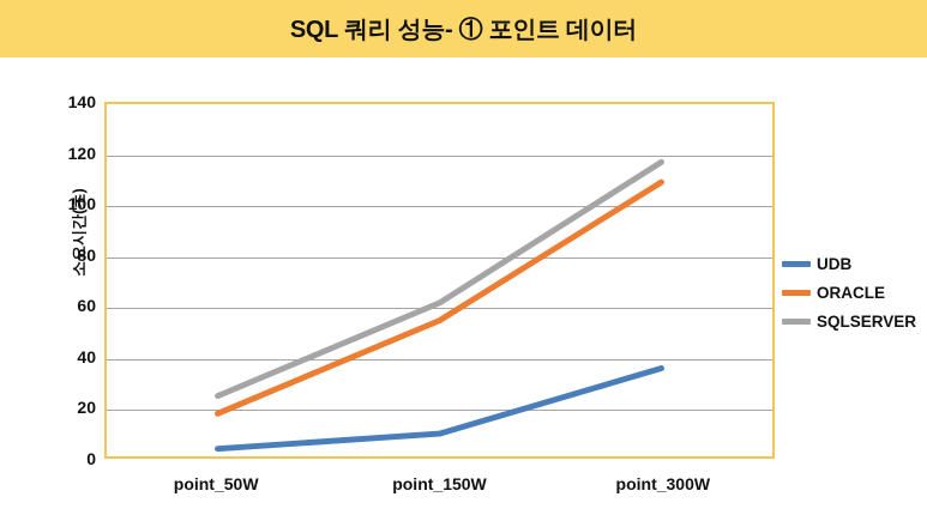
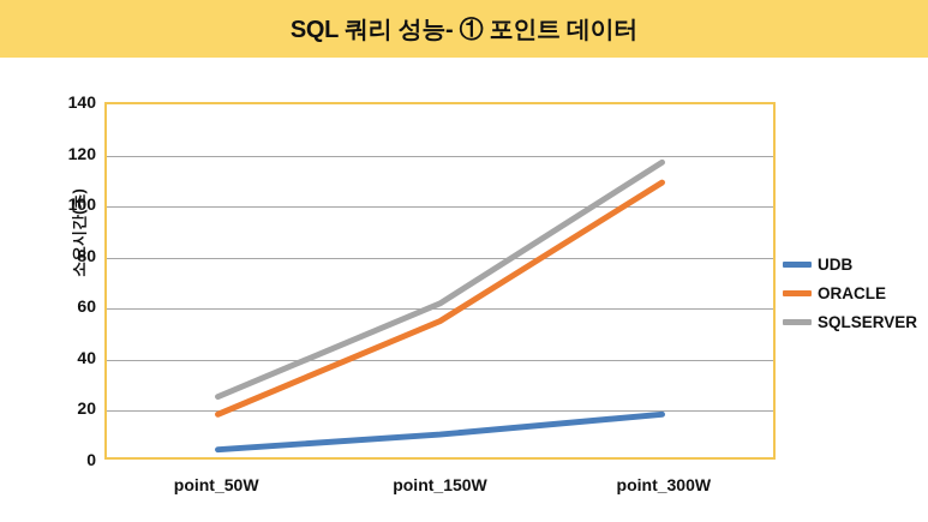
UDB/point_300W: 35 -> 17
